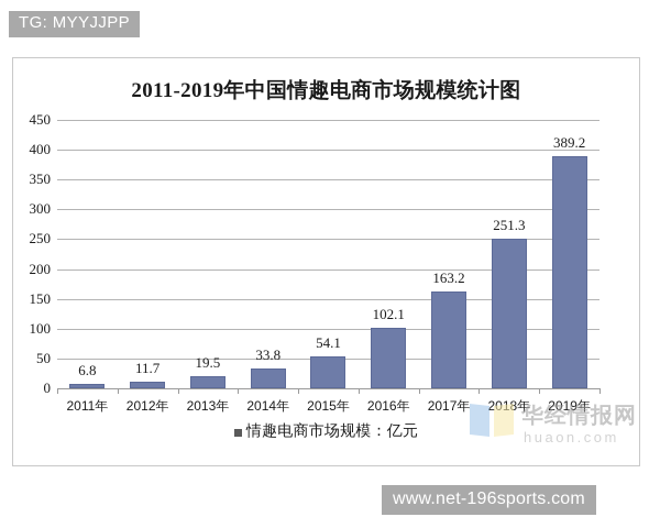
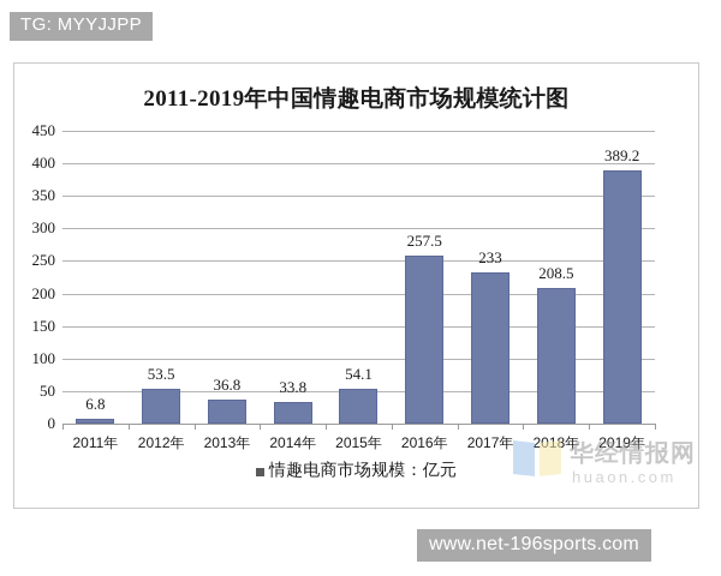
2012年: 11.7 -> 53.5
2013年: 19.5 -> 36.8
2016年: 102.1 -> 257.5
2017年: 163.2 -> 233
2018年: 251.3 -> 208.5
